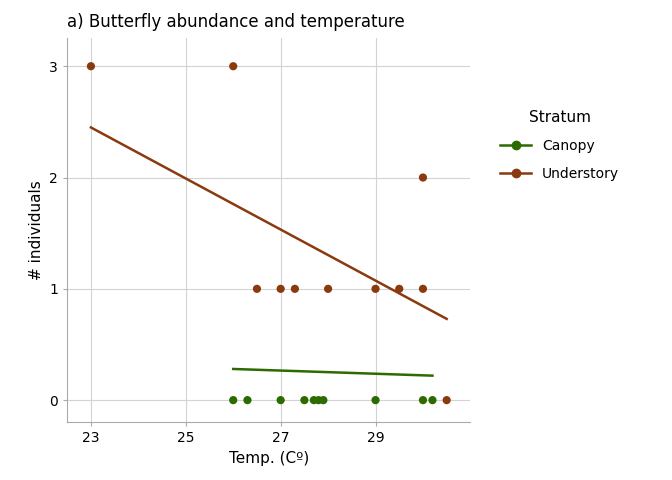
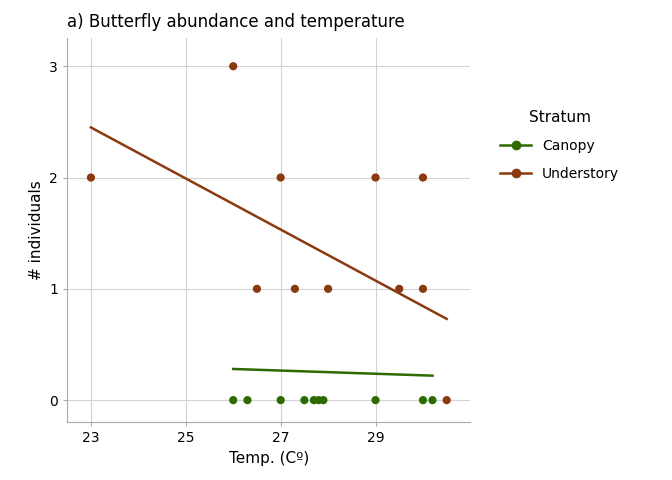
Understory/23: 3 -> 2
Understory/27: 1 -> 2
Understory/29: 1 -> 2
